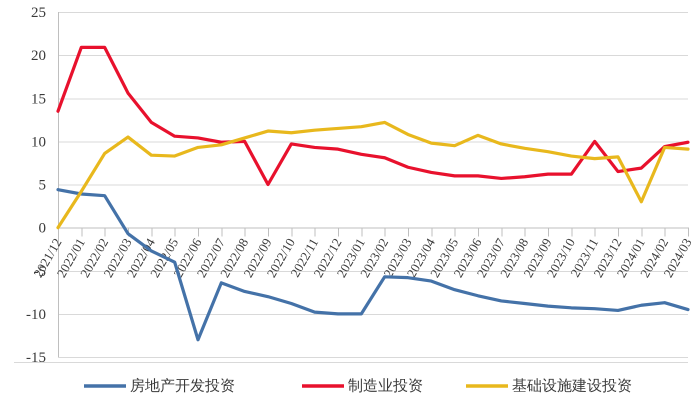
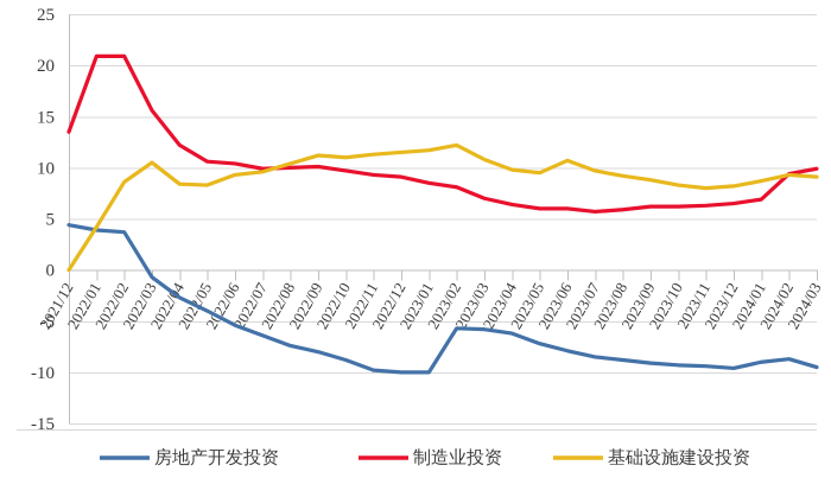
房地产开发投资/2022/06: -13 -> -5
制造业投资/2022/09: 5 -> 10
制造业投资/2023/11: 10 -> 6
基础设施建设投资/2024/01: 3 -> 9
